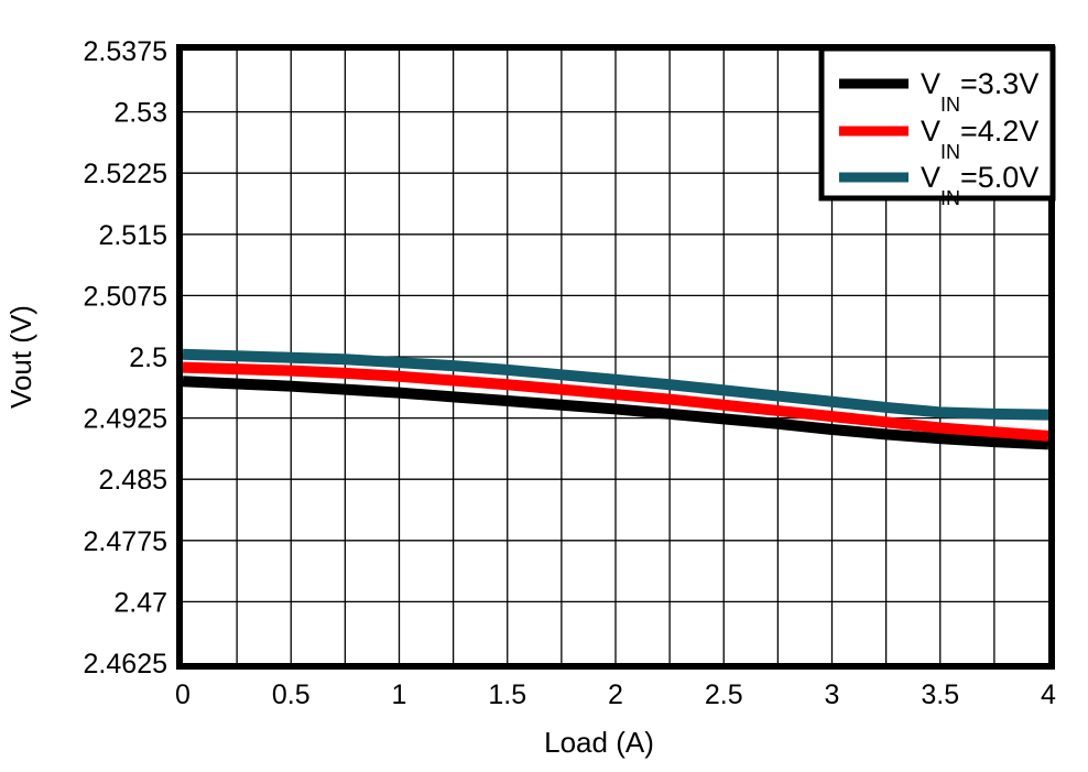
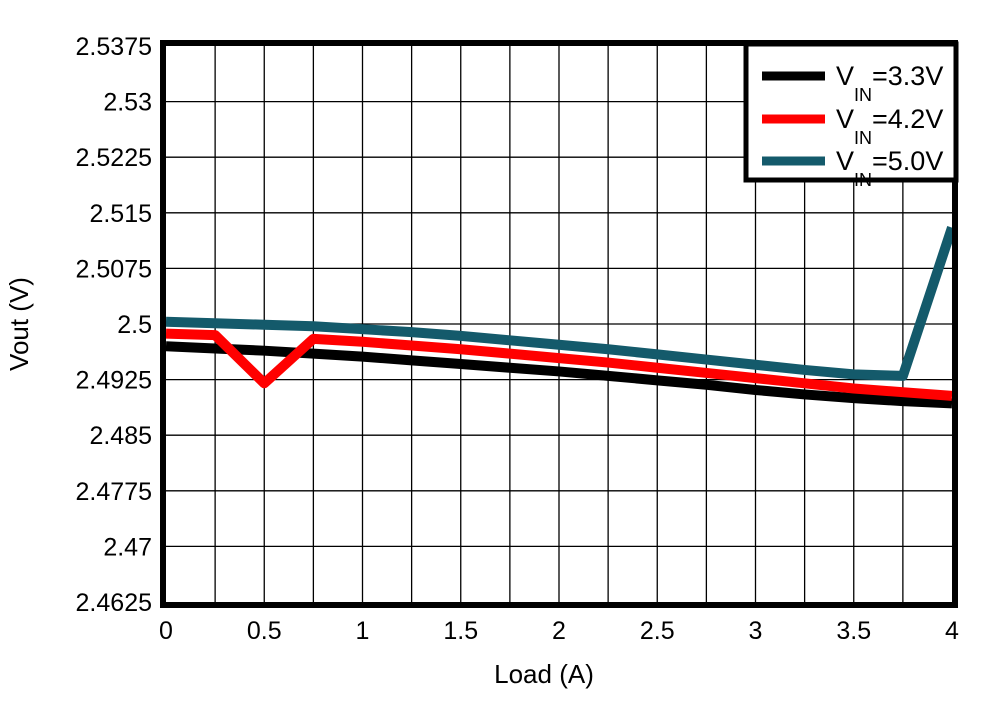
VIN=4.2V/0.5: 2.498 -> 2.492
VIN=5.0V/4: 2.493 -> 2.513
